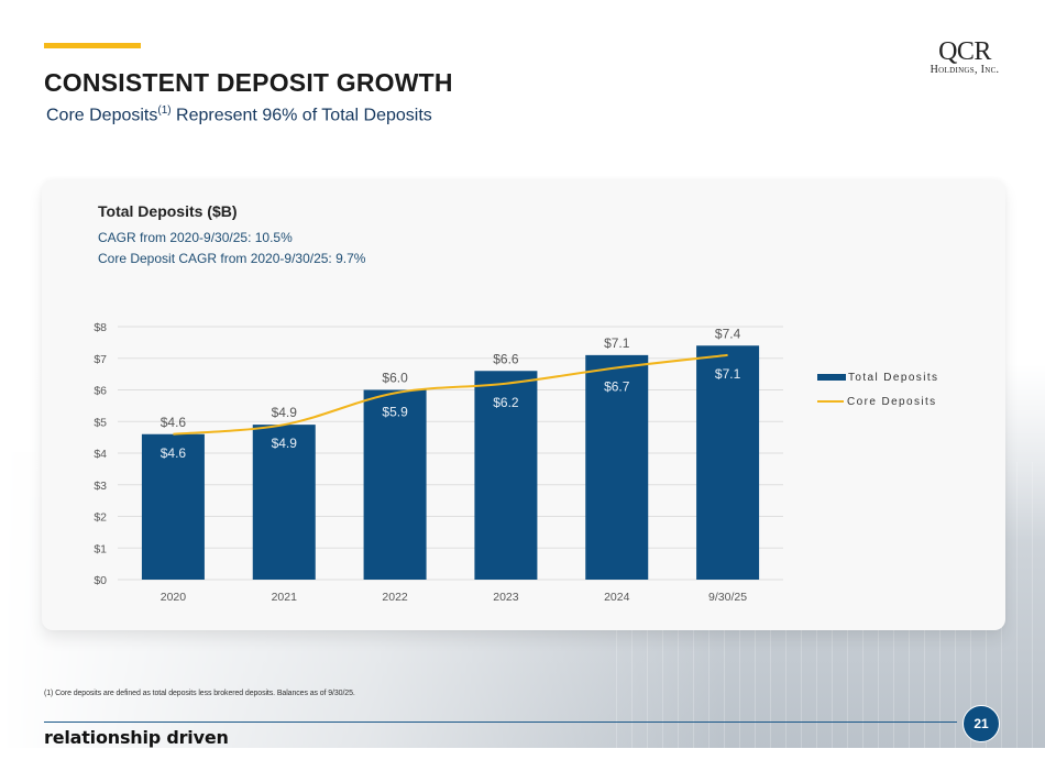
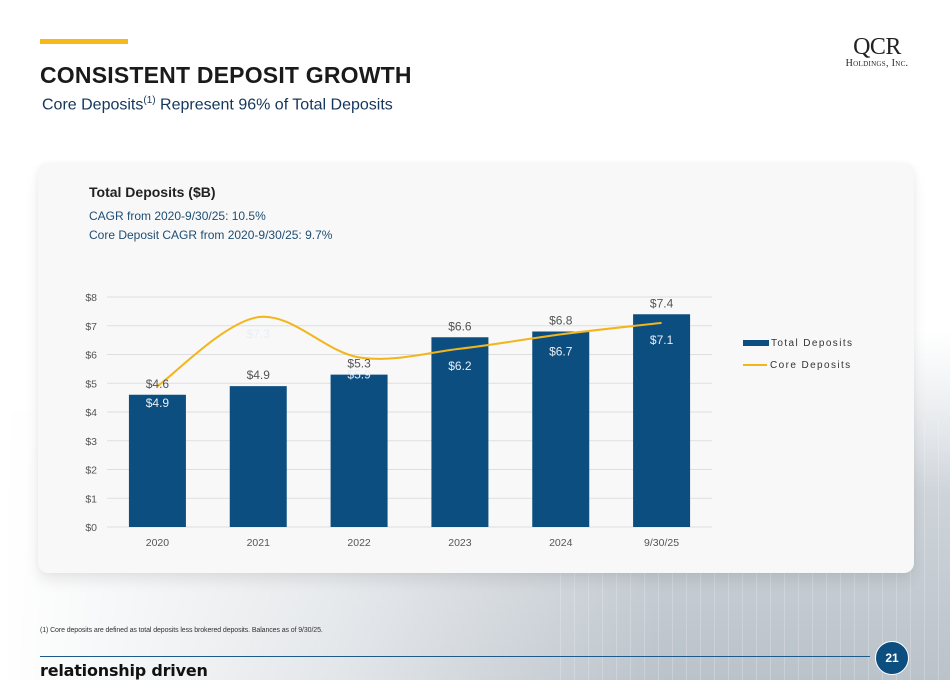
Core Deposits/2020: $4.6 -> $4.9
Core Deposits/2021: $4.9 -> $7.3
Total Deposits/2022: $6.0 -> $5.3
Total Deposits/2024: $7.1 -> $6.8
